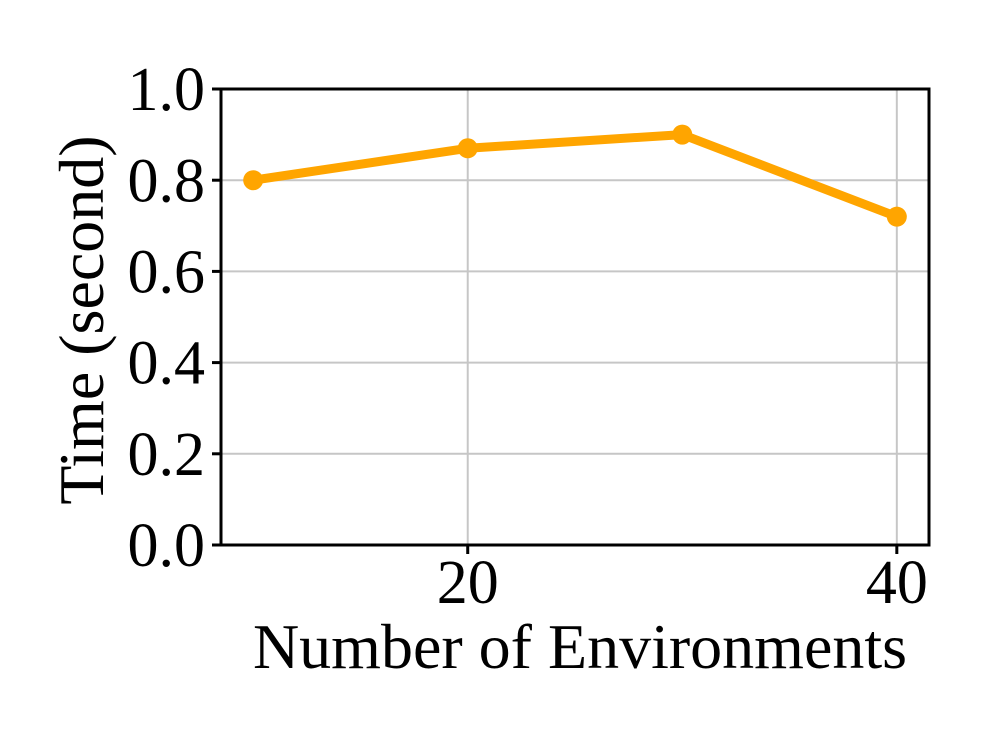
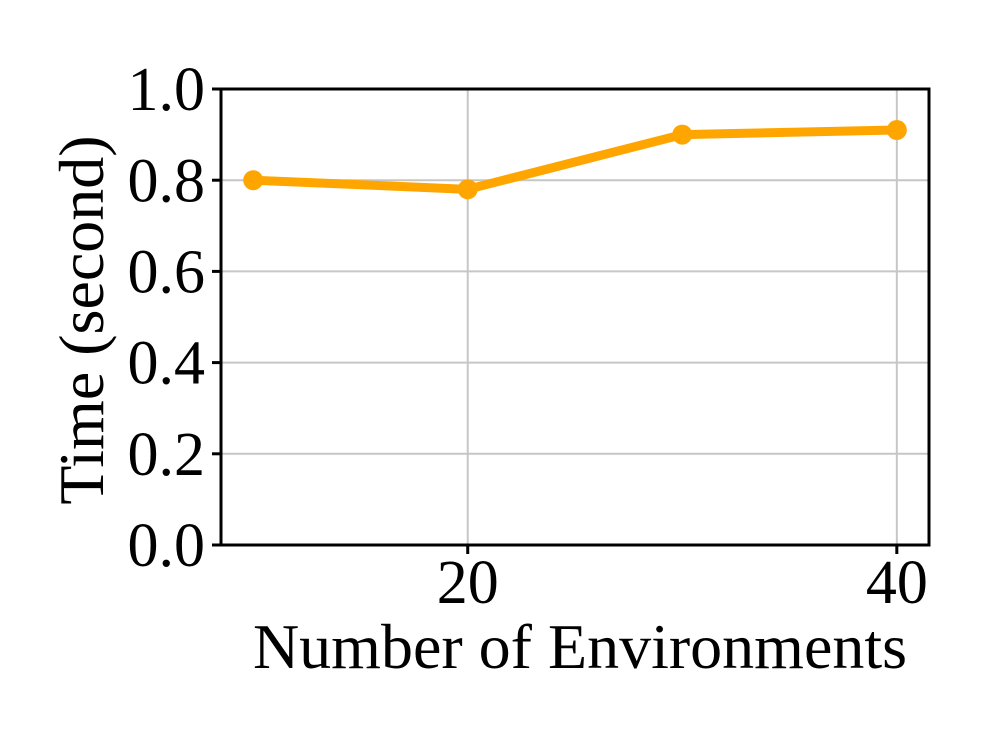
20: 0.87 -> 0.78
40: 0.72 -> 0.91
